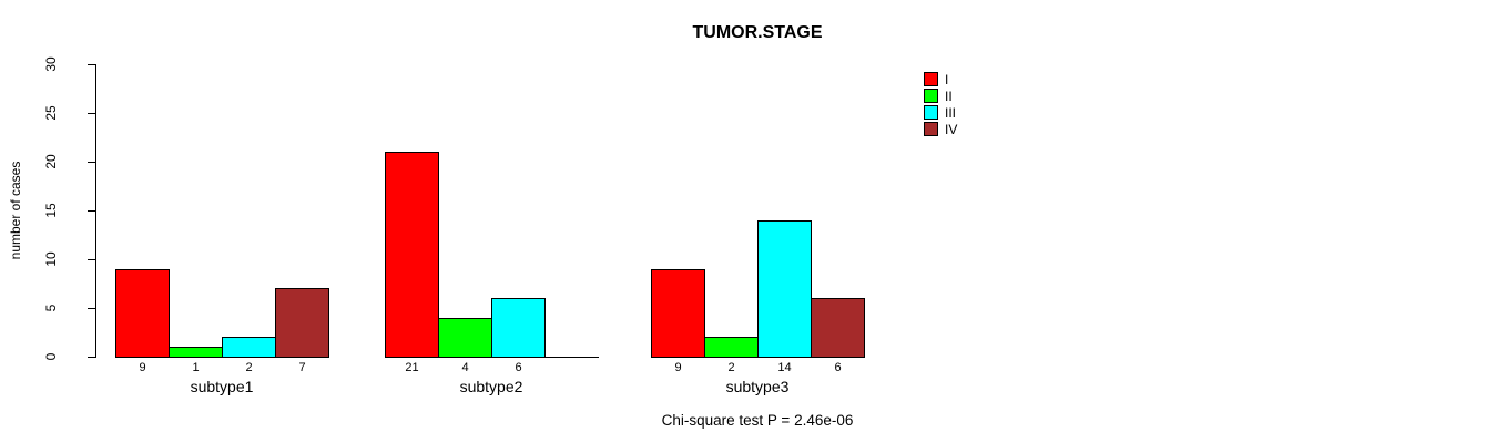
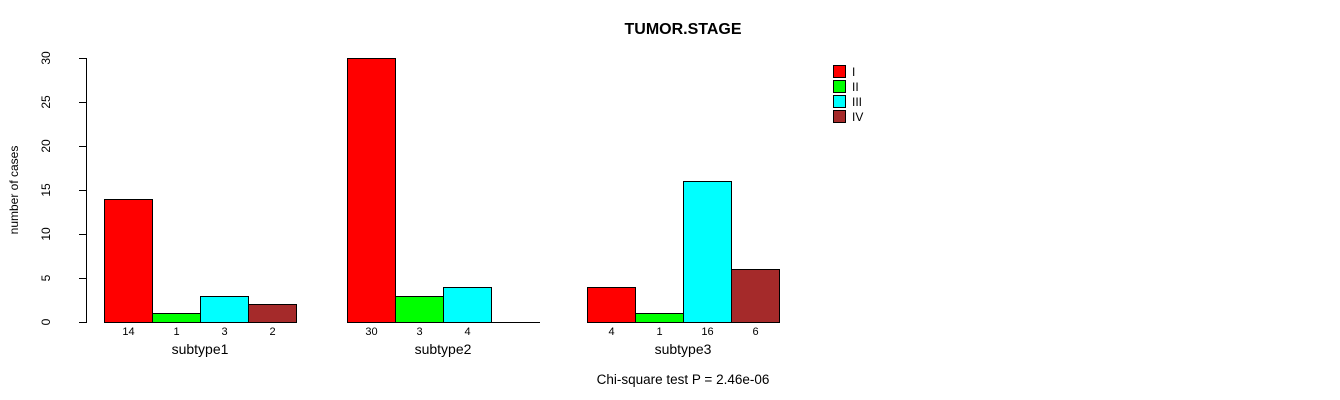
I/subtype1: 9 -> 14
III/subtype1: 2 -> 3
IV/subtype1: 7 -> 2
I/subtype2: 21 -> 30
II/subtype2: 4 -> 3
III/subtype2: 6 -> 4
I/subtype3: 9 -> 4
II/subtype3: 2 -> 1
III/subtype3: 14 -> 16
